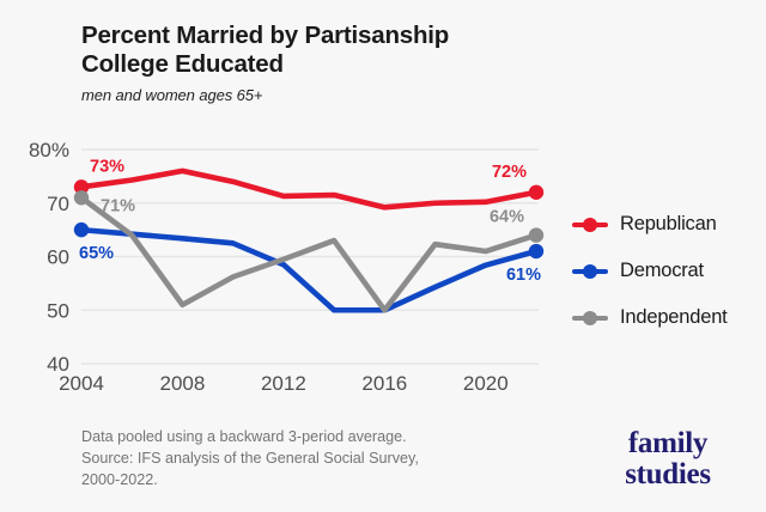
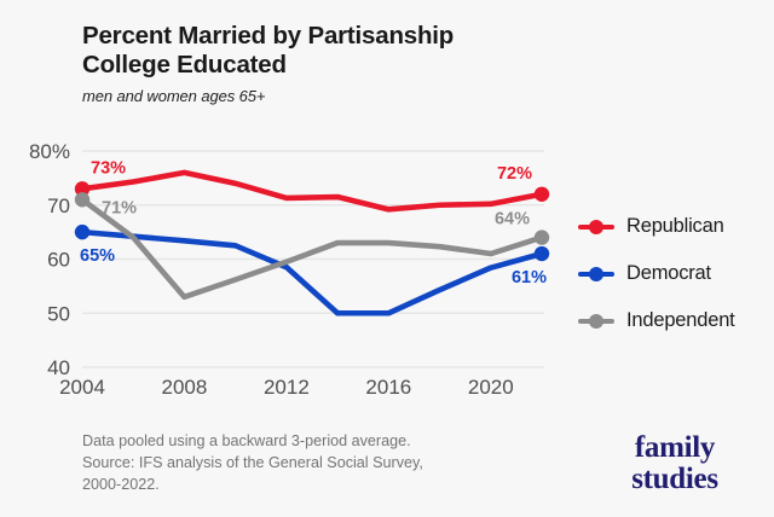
Independent/2008: 51% -> 53%
Independent/2016: 50% -> 63%
